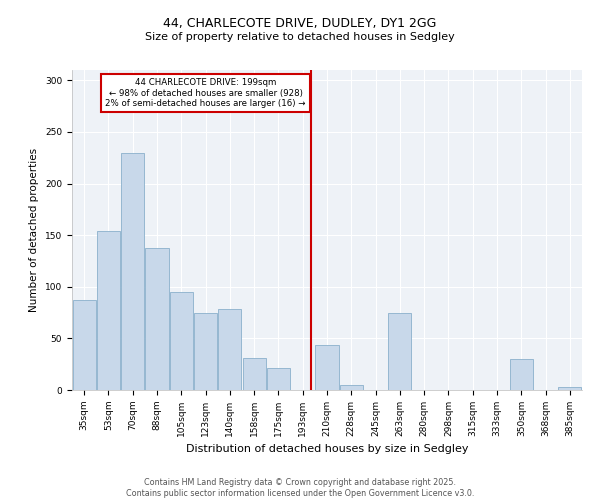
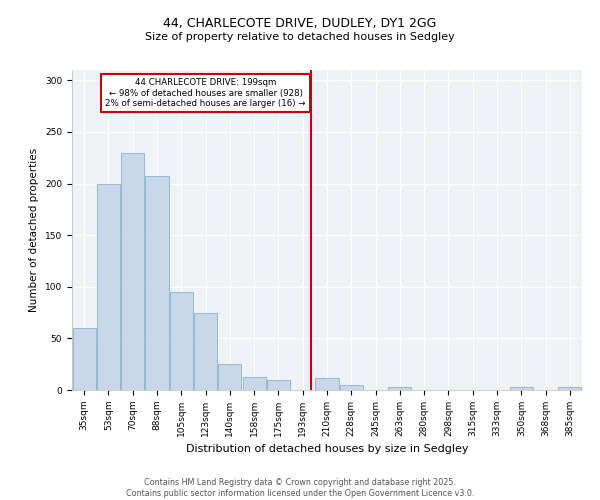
35sqm: 87 -> 60
53sqm: 154 -> 200
88sqm: 138 -> 207
140sqm: 78 -> 25
158sqm: 31 -> 13
175sqm: 21 -> 10
210sqm: 44 -> 12
263sqm: 75 -> 3
350sqm: 30 -> 3
